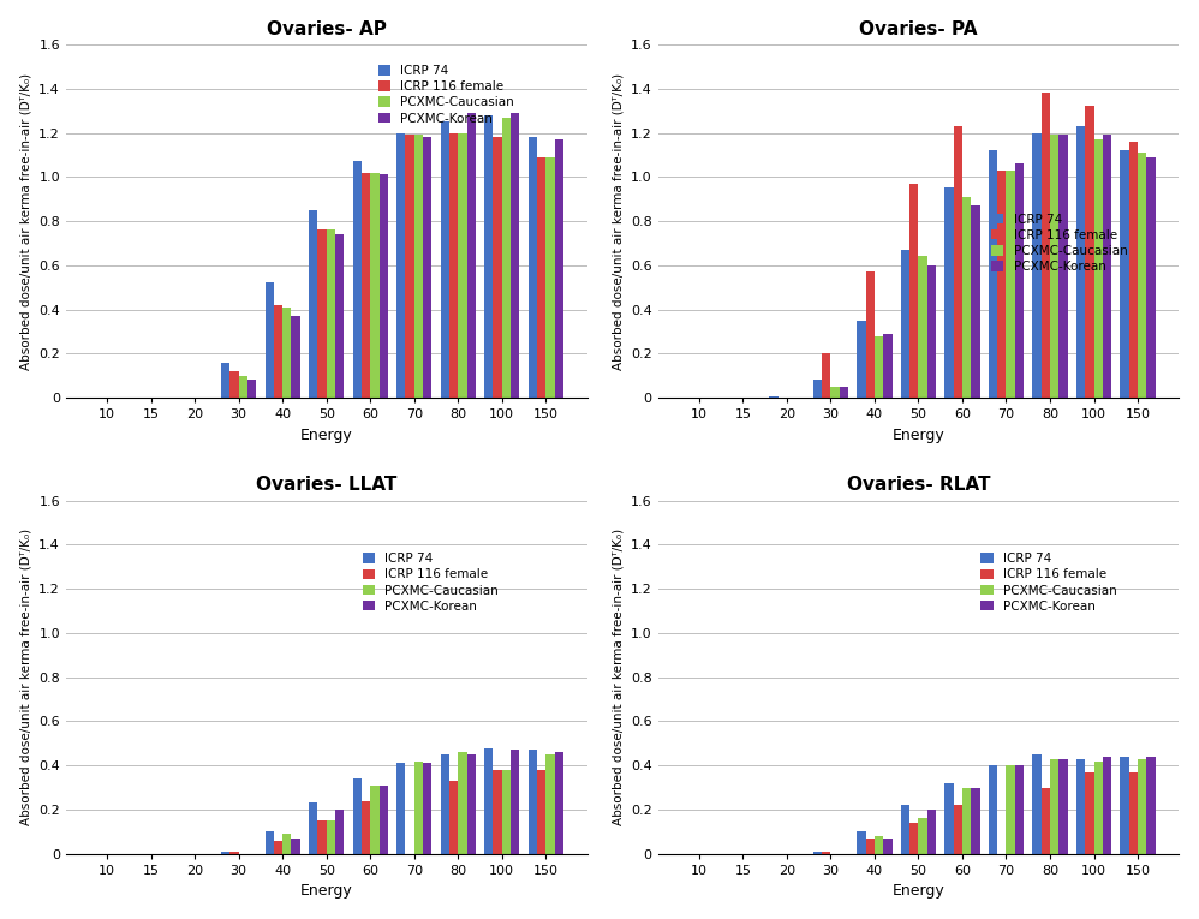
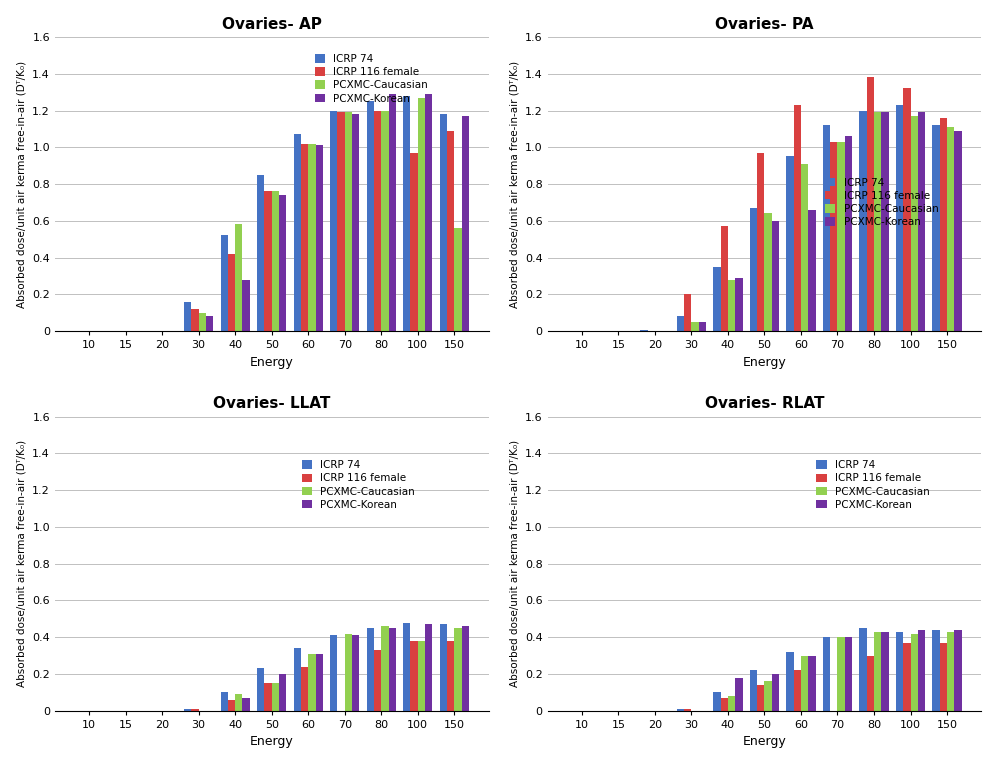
Ovaries- AP/PCXMC-Caucasian/40: 0.41 -> 0.58
Ovaries- AP/PCXMC-Korean/40: 0.37 -> 0.28
Ovaries- AP/ICRP 116 female/100: 1.18 -> 0.97
Ovaries- AP/PCXMC-Caucasian/150: 1.09 -> 0.56
Ovaries- PA/PCXMC-Korean/60: 0.87 -> 0.66
Ovaries- RLAT/PCXMC-Korean/40: 0.07 -> 0.18
